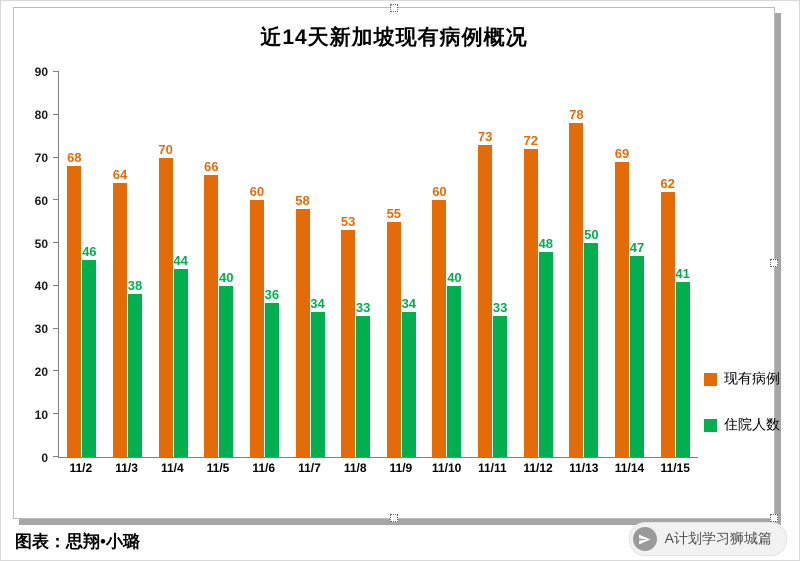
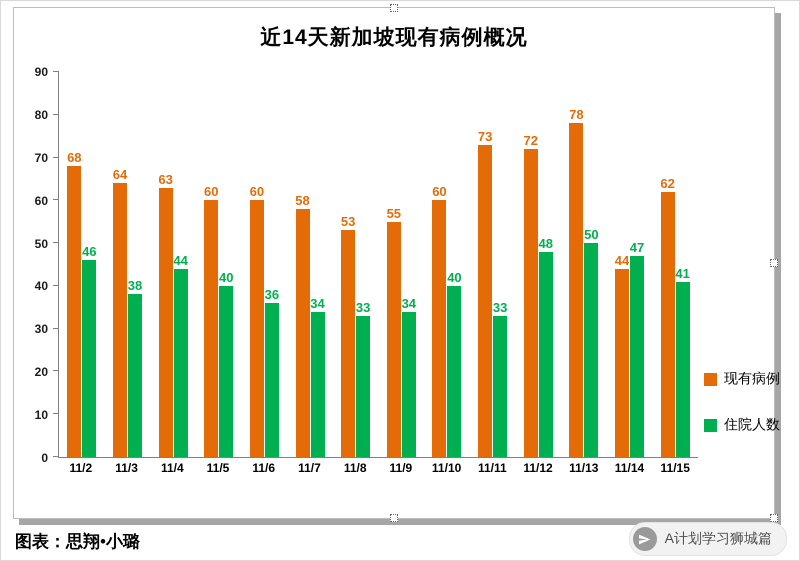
现有病例/11/4: 70 -> 63
现有病例/11/5: 66 -> 60
现有病例/11/14: 69 -> 44
